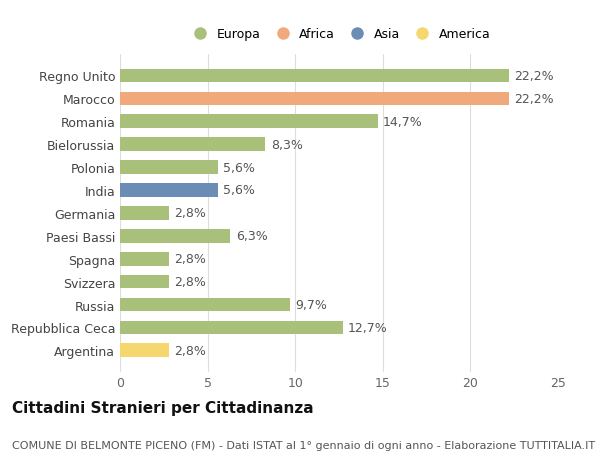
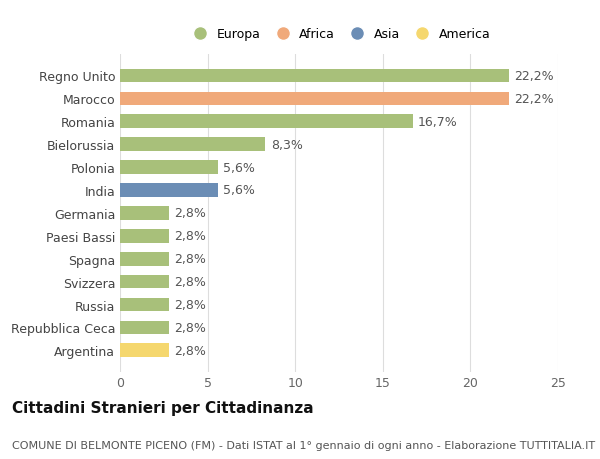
Romania: 14,7% -> 16,7%
Paesi Bassi: 6,3% -> 2,8%
Russia: 9,7% -> 2,8%
Repubblica Ceca: 12,7% -> 2,8%
